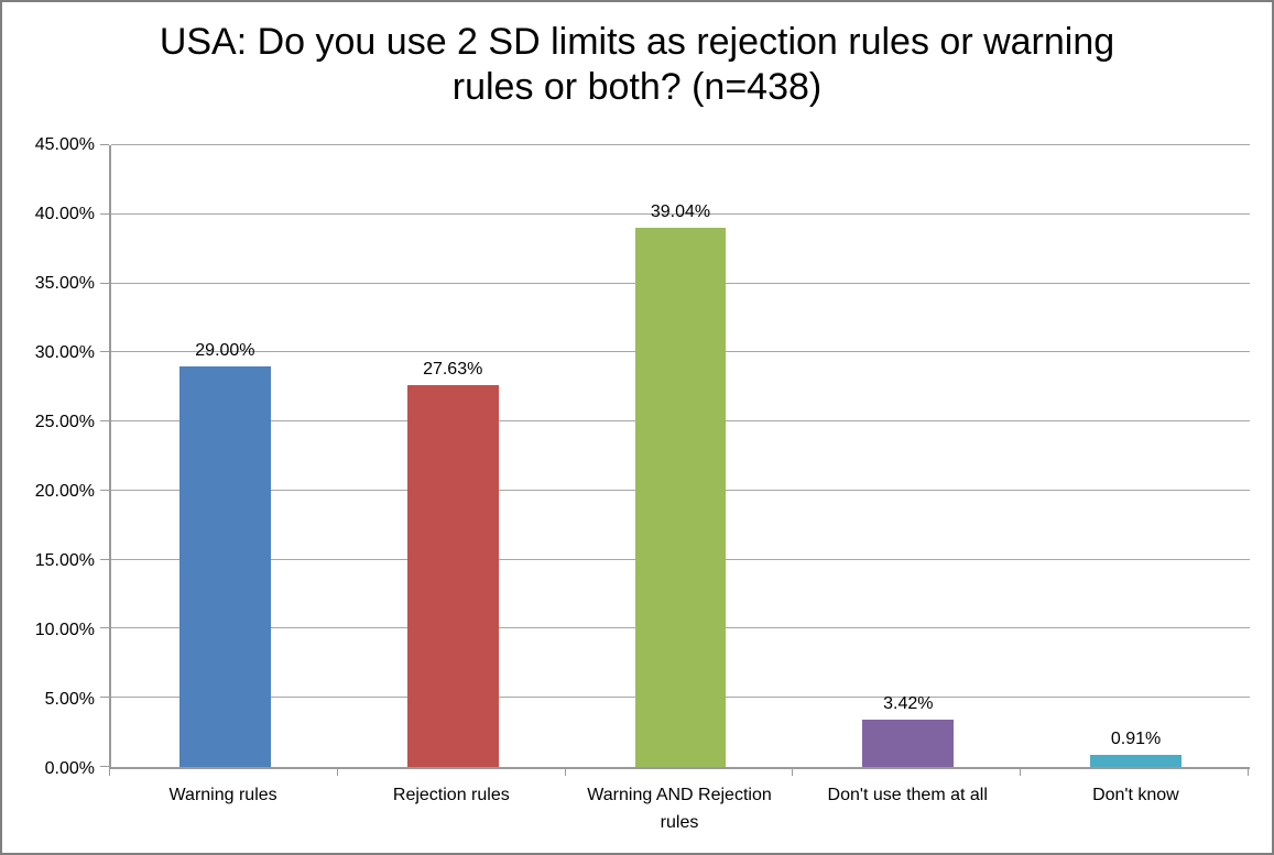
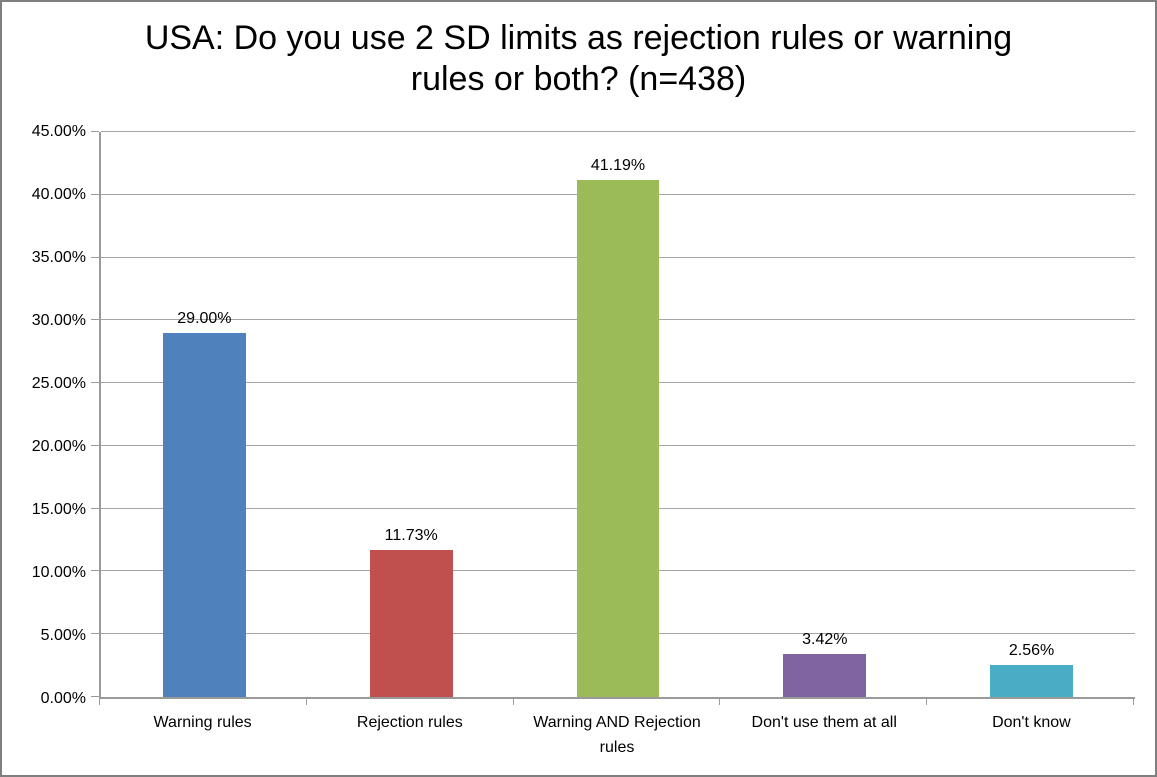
Rejection rules: 27.63% -> 11.73%
Warning AND Rejection rules: 39.04% -> 41.19%
Don't know: 0.91% -> 2.56%
